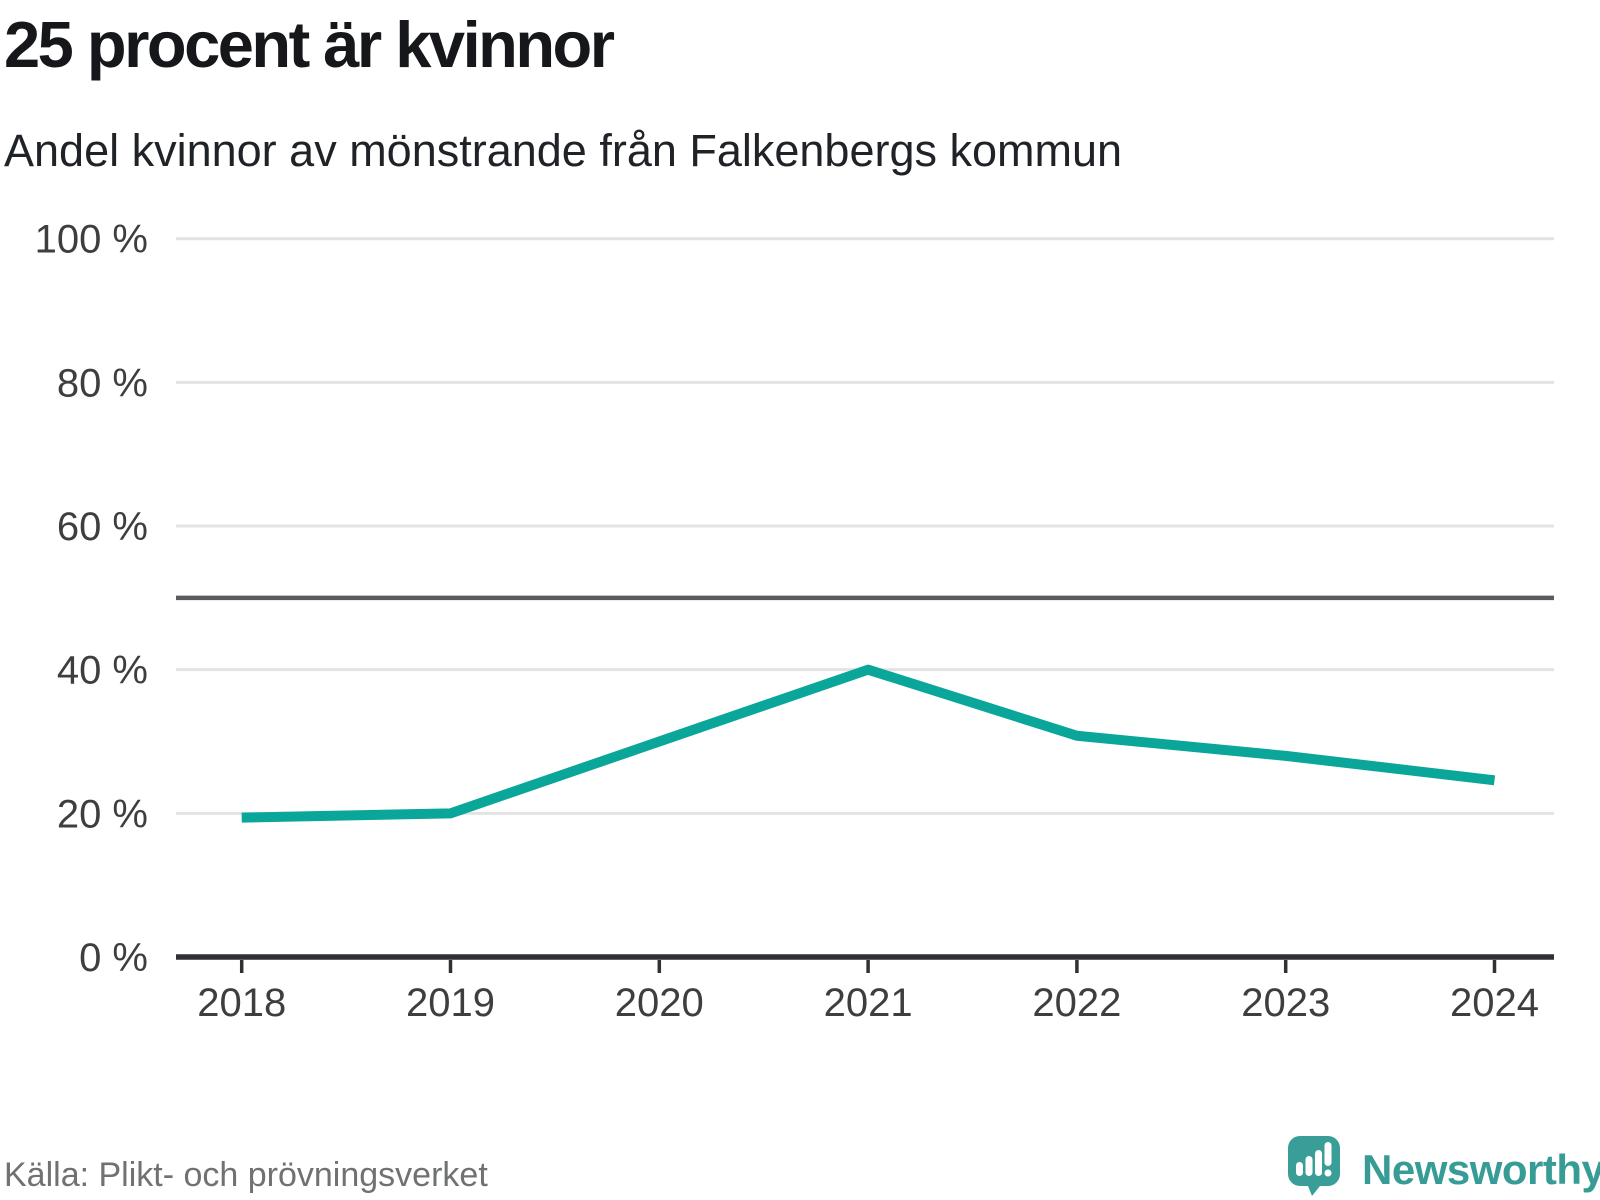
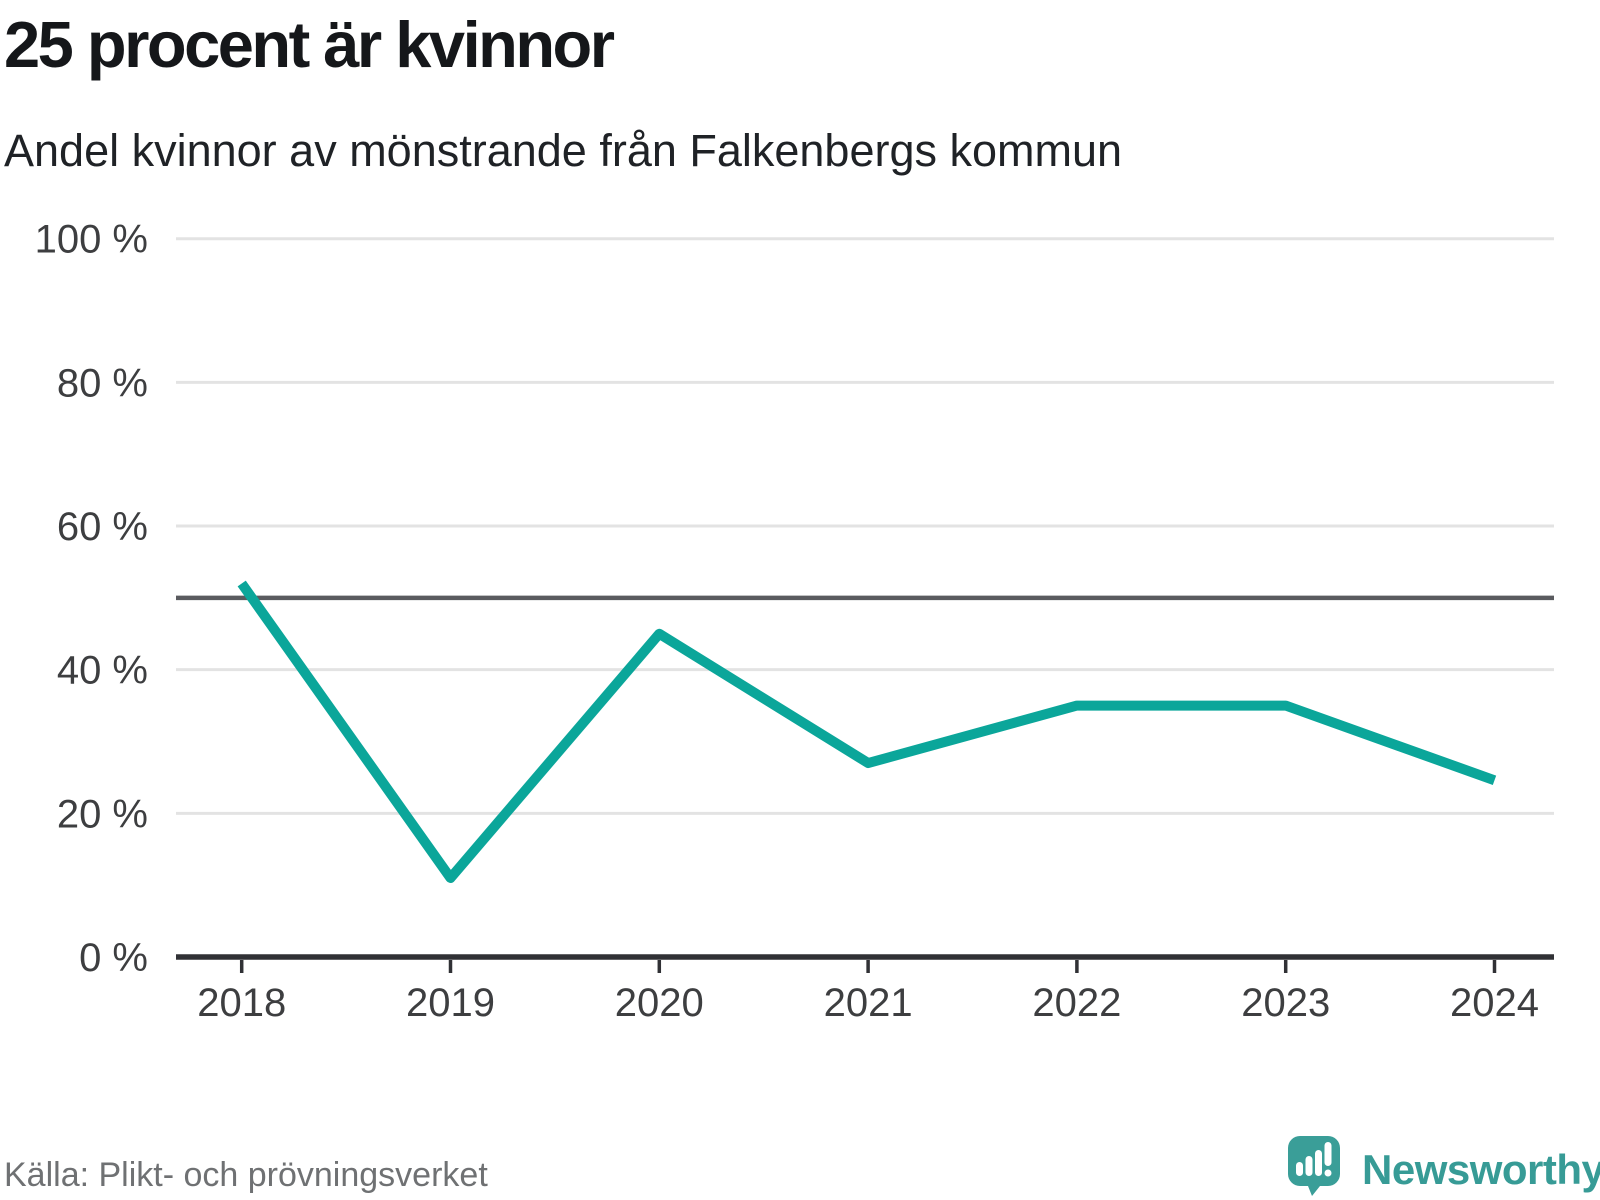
2018: 19% -> 52%
2019: 20% -> 11%
2020: 30% -> 45%
2021: 40% -> 27%
2022: 31% -> 35%
2023: 28% -> 35%
